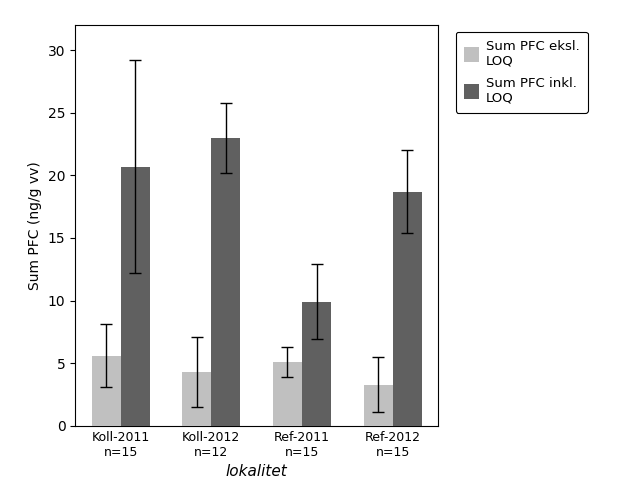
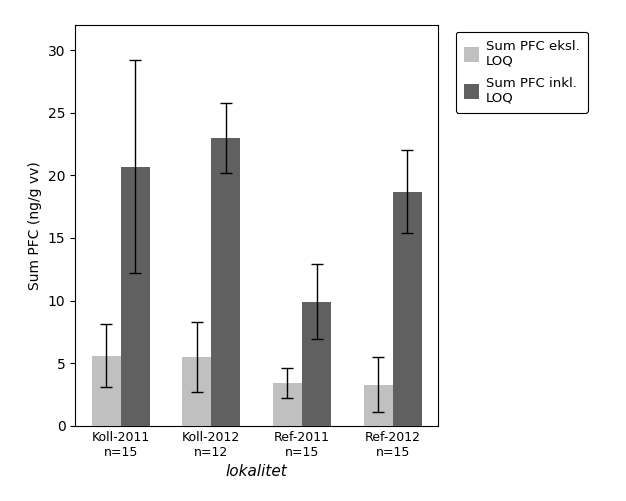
Sum PFC eksl. LOQ/Koll-2012 n=12: 4.3 -> 5.5
Sum PFC eksl. LOQ/Ref-2011 n=15: 5.1 -> 3.4
